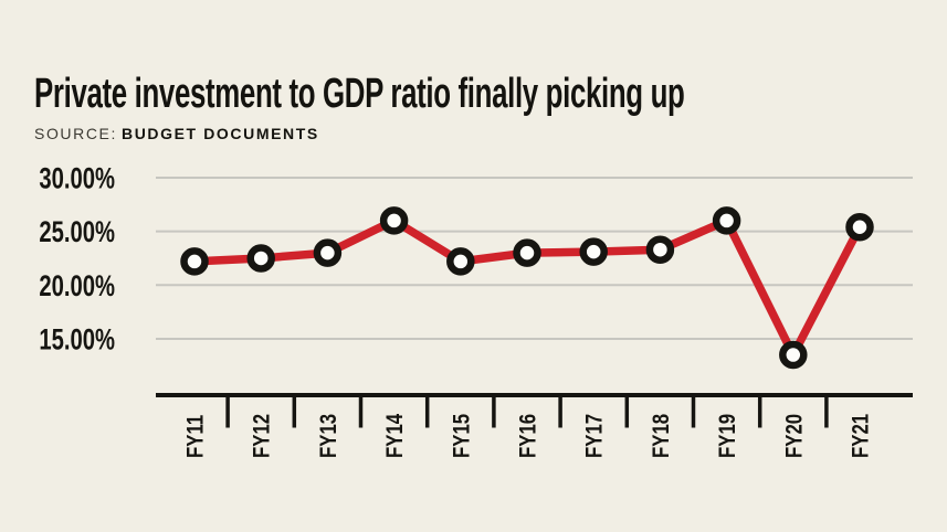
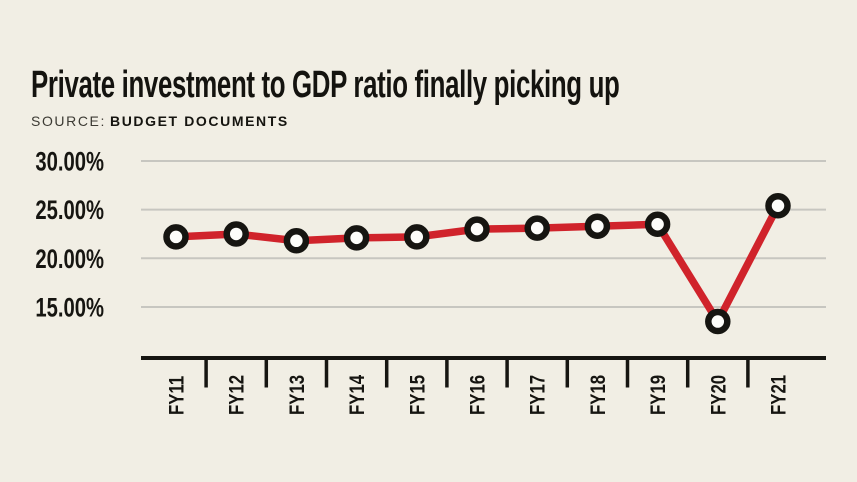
FY13: 23% -> 22%
FY14: 26% -> 22%
FY19: 26% -> 24%
